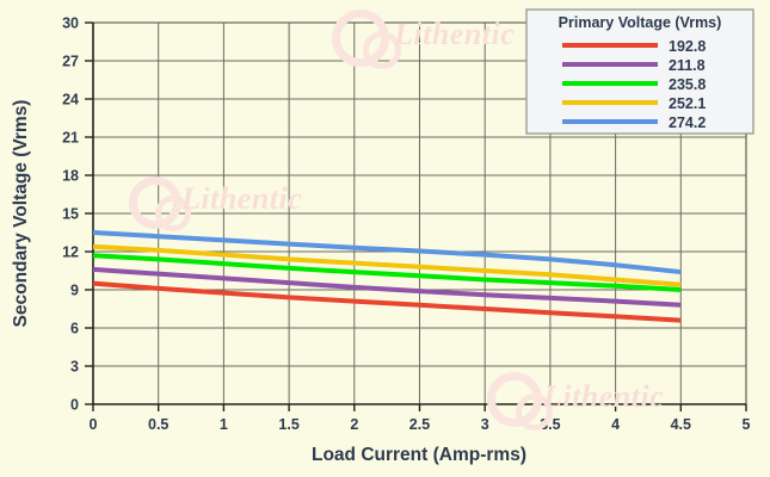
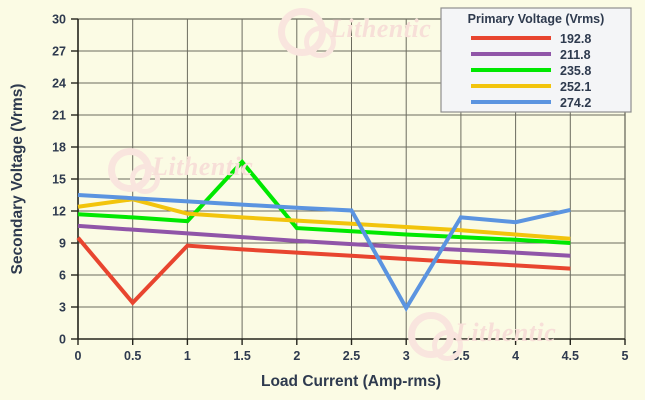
192.8/0.5: 9.1 -> 3.4
252.1/0.5: 12.1 -> 13.1
235.8/1.5: 10.7 -> 16.6
274.2/3: 11.8 -> 2.9
274.2/4.5: 10.4 -> 12.1
